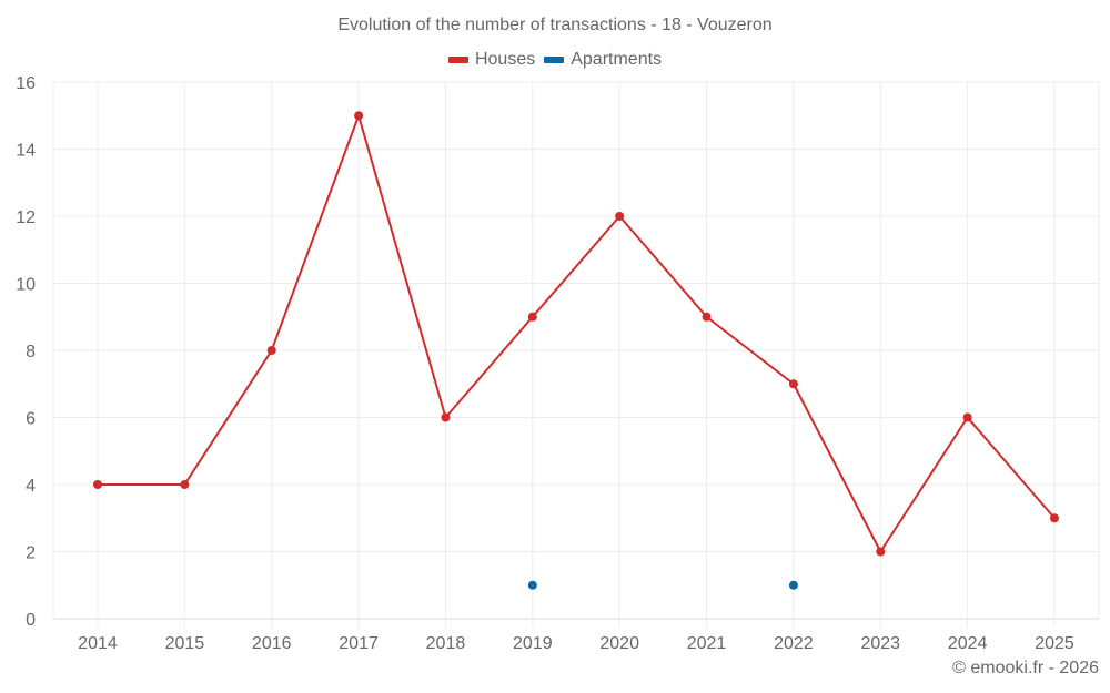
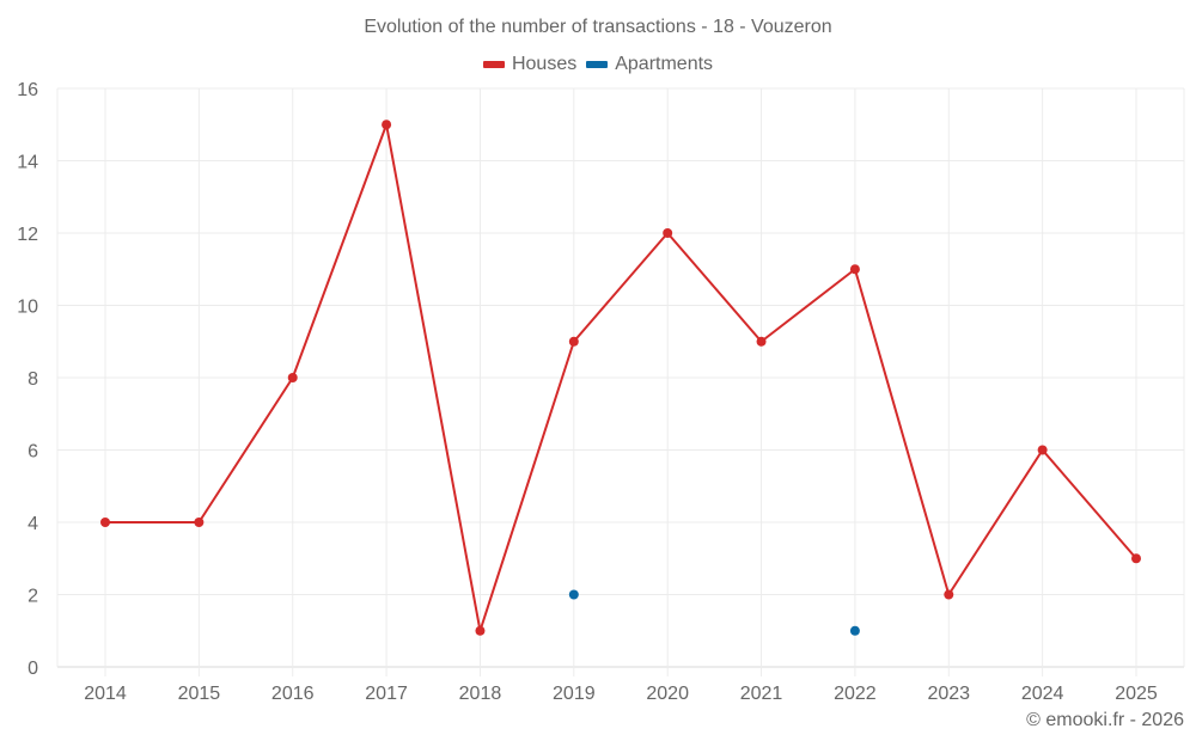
Houses/2018: 6 -> 1
Apartments/2019: 1 -> 2
Houses/2022: 7 -> 11
